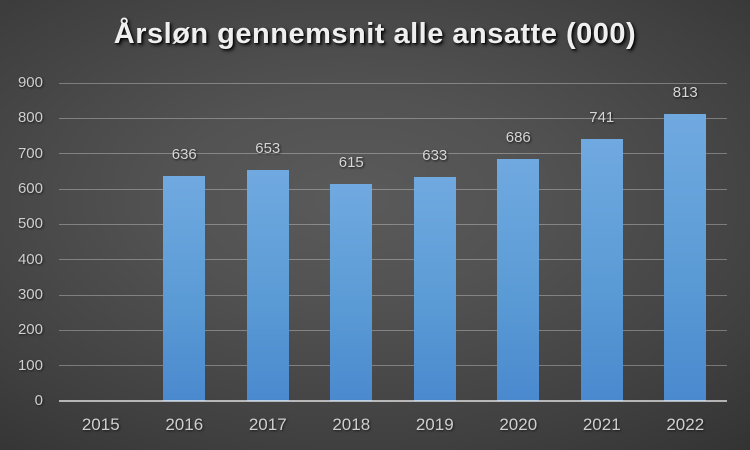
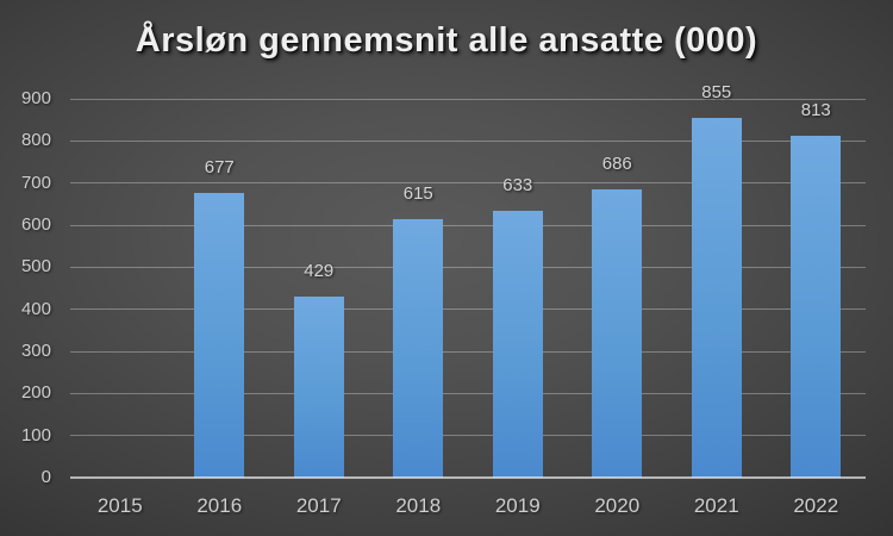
2016: 636 -> 677
2017: 653 -> 429
2021: 741 -> 855
